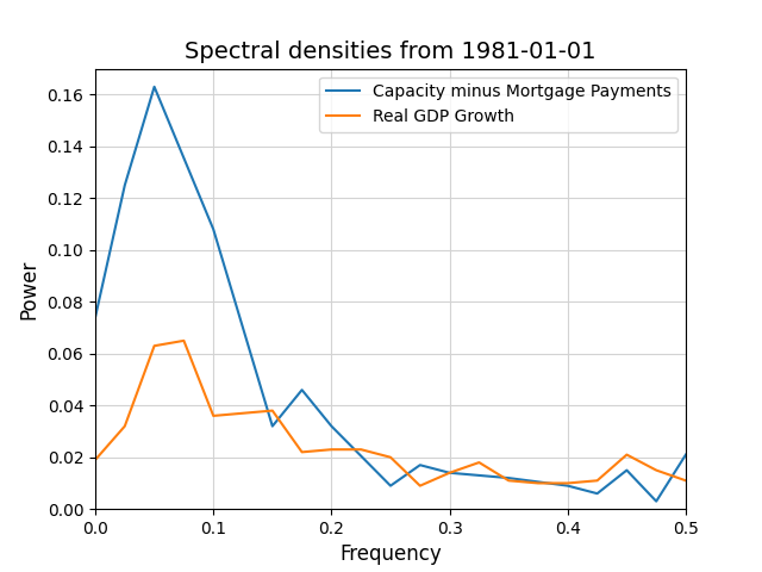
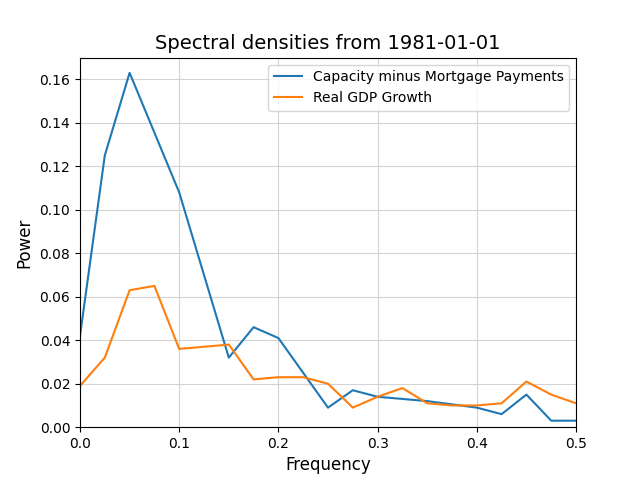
Capacity minus Mortgage Payments/0.0: 0.074 -> 0.042
Capacity minus Mortgage Payments/0.2: 0.032 -> 0.041
Capacity minus Mortgage Payments/0.5: 0.021 -> 0.003
